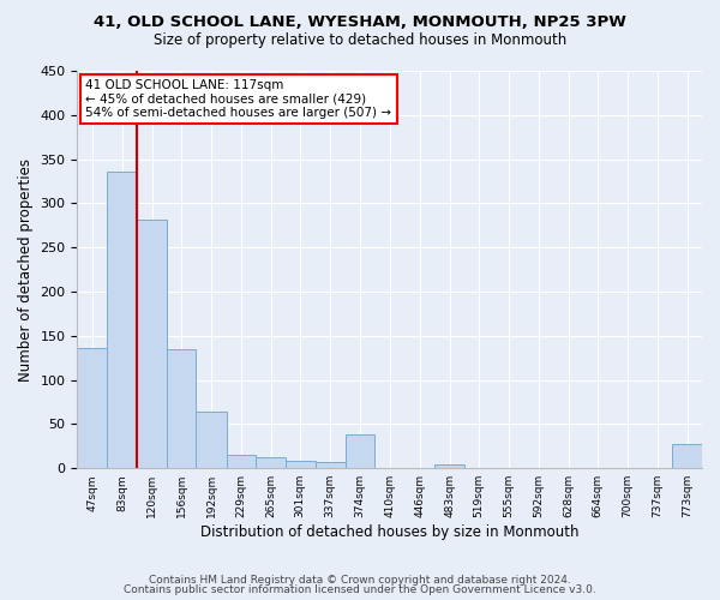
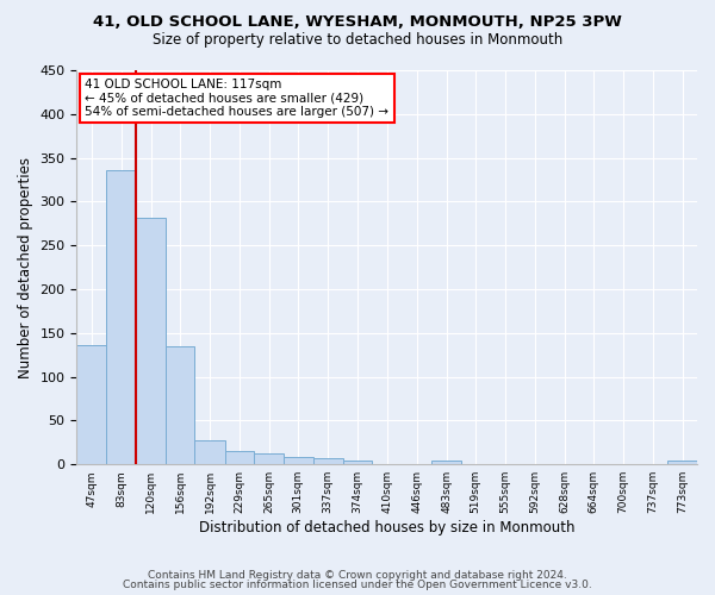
192sqm: 64 -> 27
374sqm: 38 -> 5
773sqm: 28 -> 4
